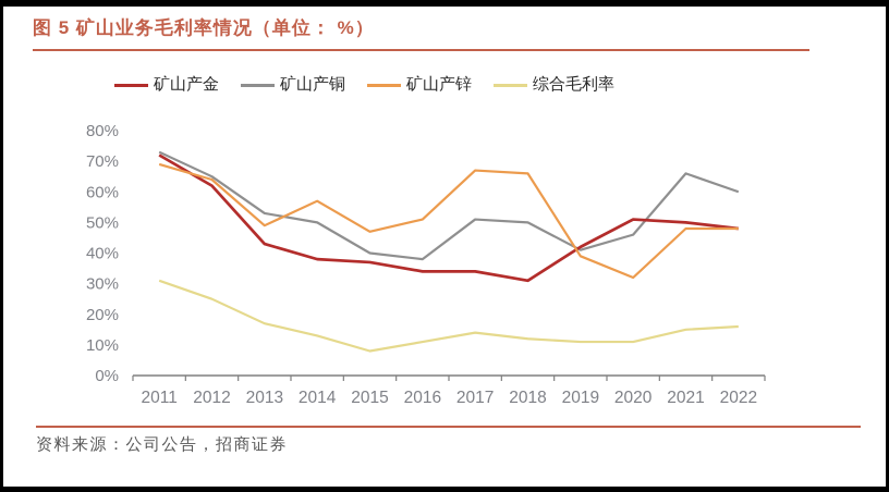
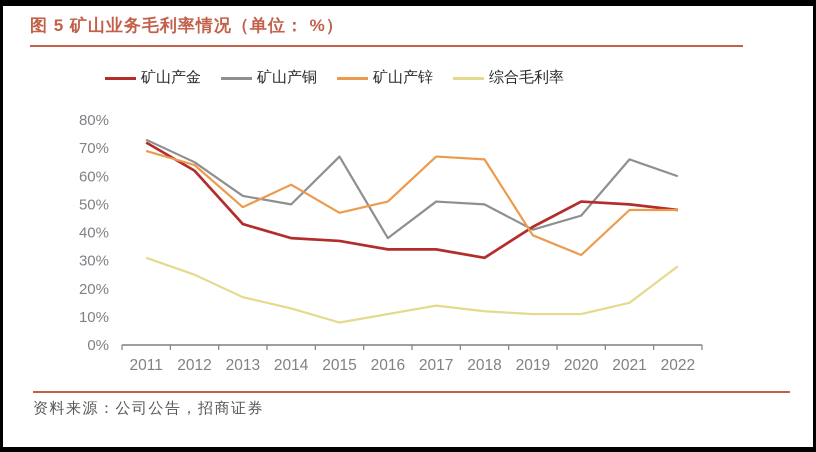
矿山产铜/2015: 40% -> 67%
综合毛利率/2022: 16% -> 28%
